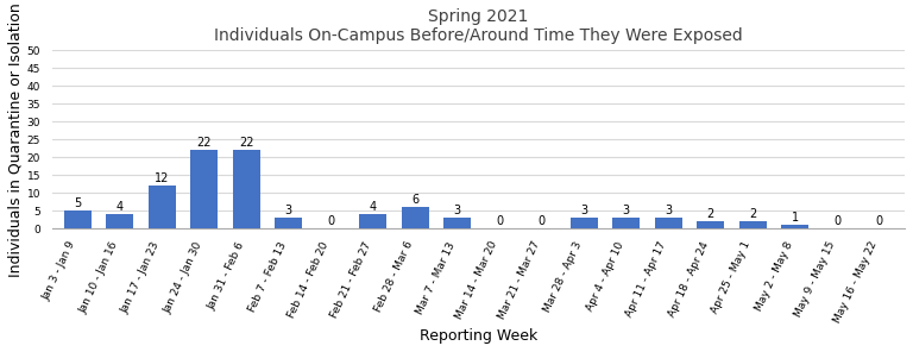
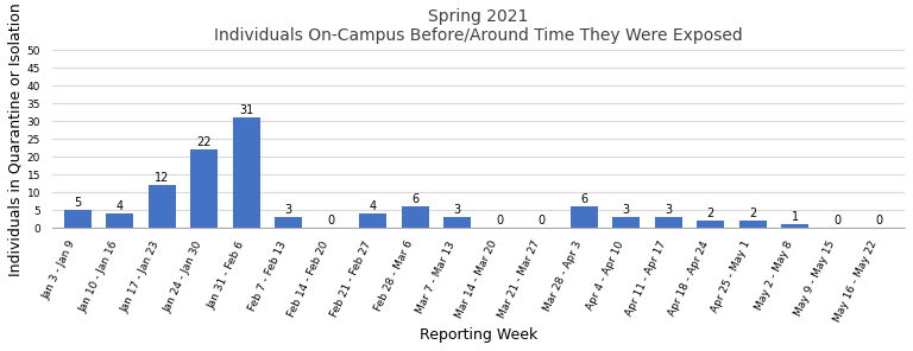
Jan 31 - Feb 6: 22 -> 31
Mar 28 - Apr 3: 3 -> 6
